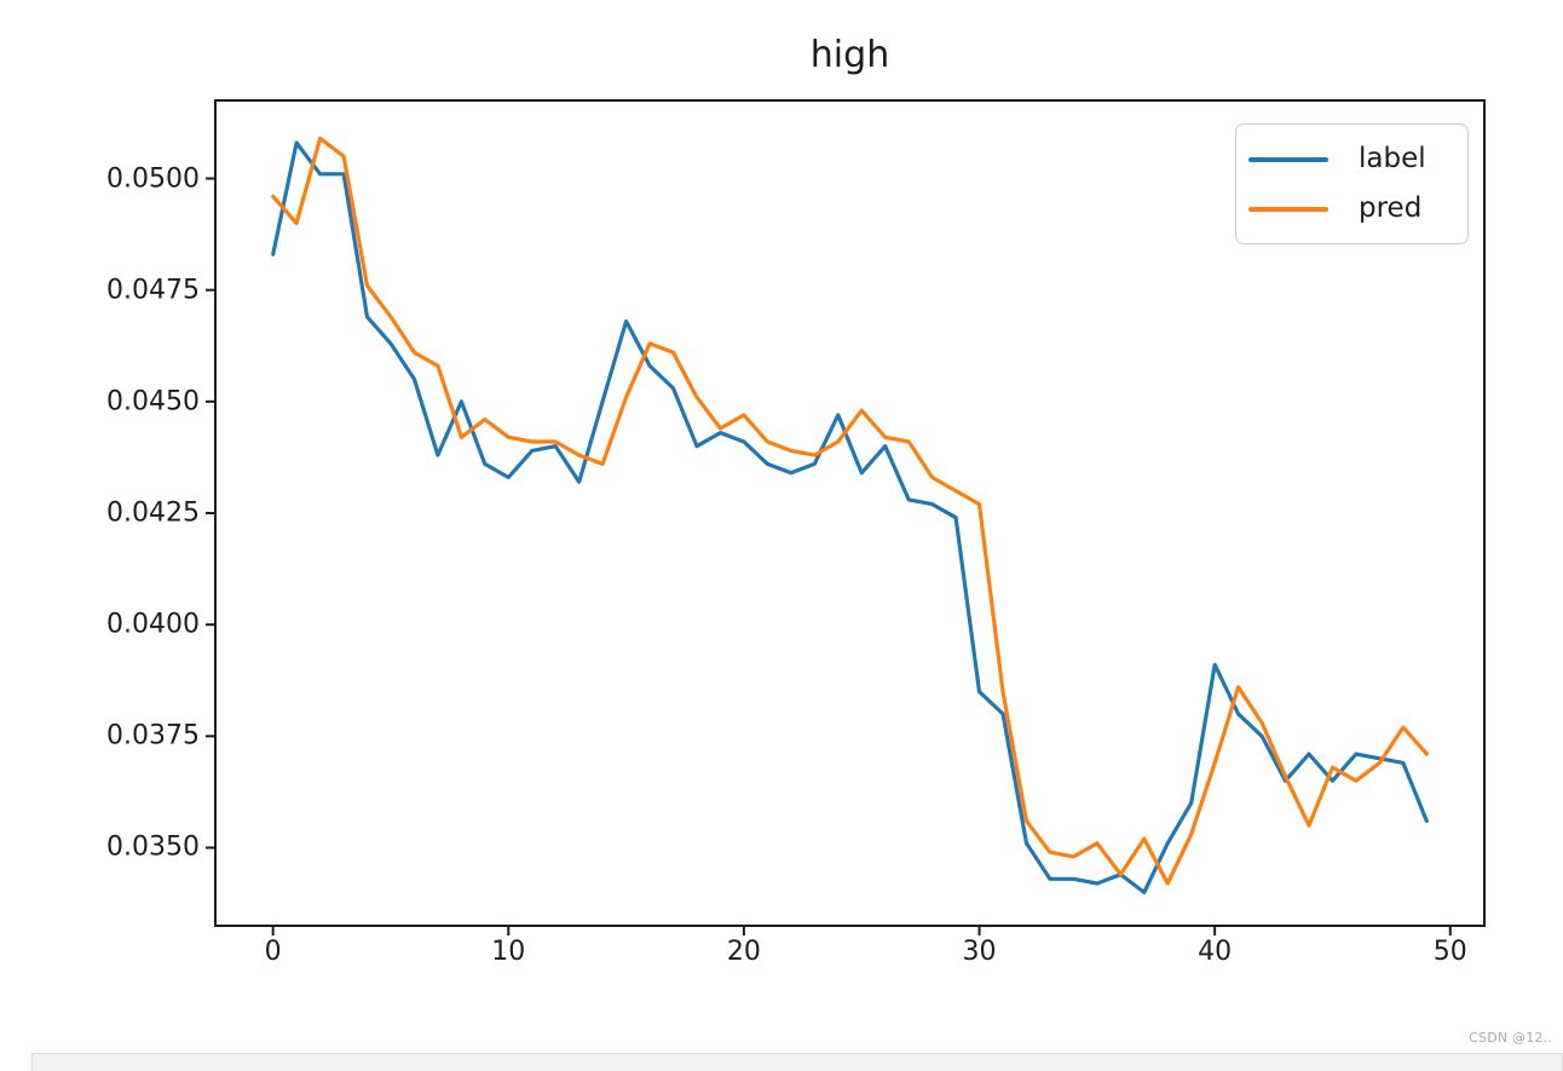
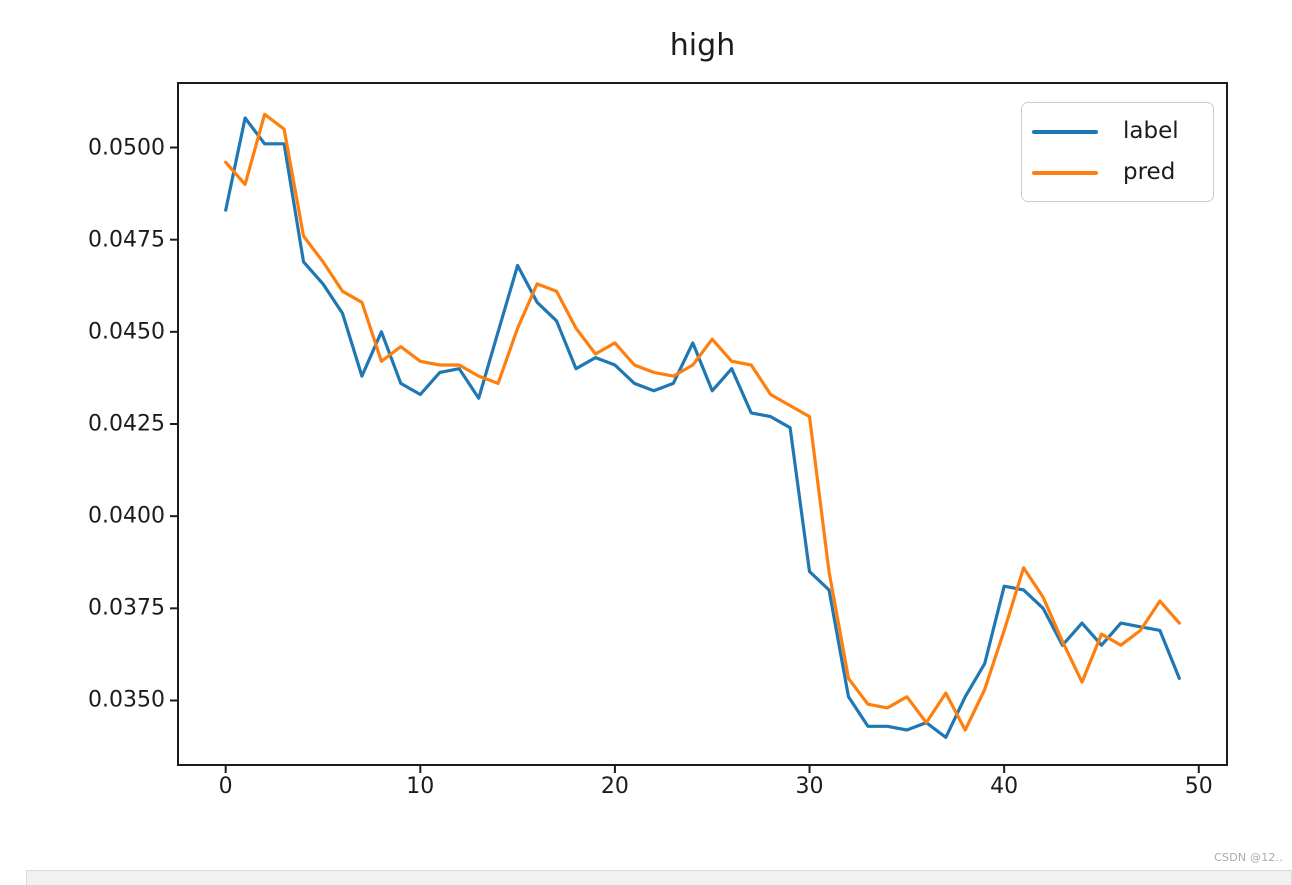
label/40: 0.0391 -> 0.0381
